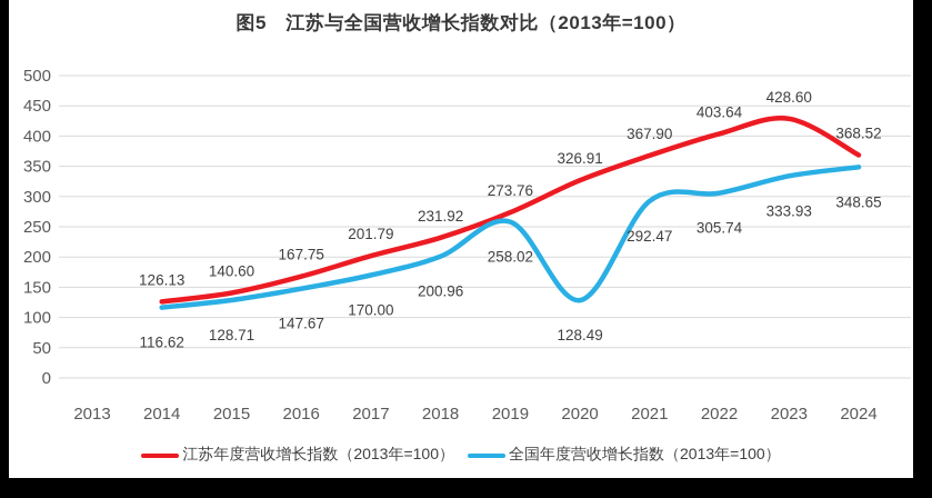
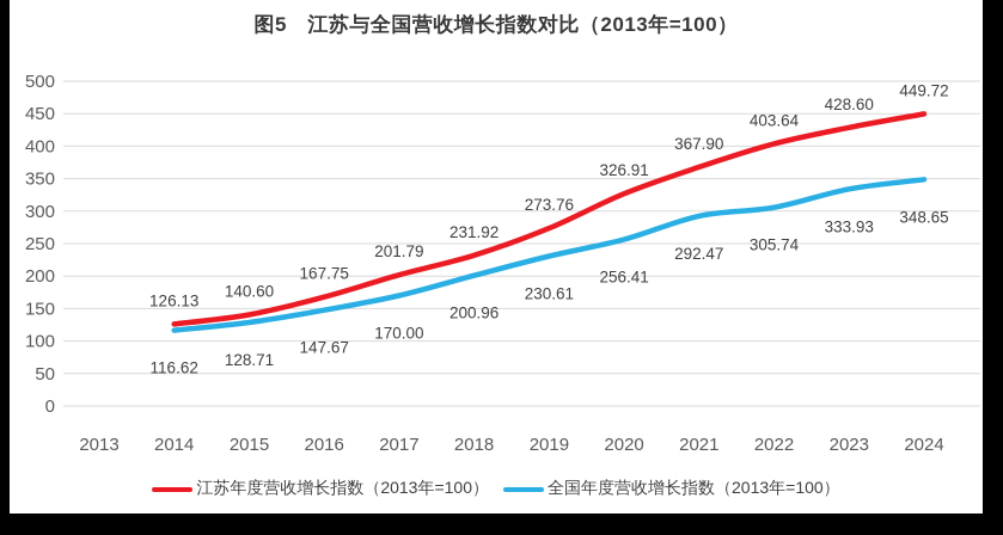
全国年度营收增长指数（2013年=100）/2019: 258.02 -> 230.61
全国年度营收增长指数（2013年=100）/2020: 128.49 -> 256.41
江苏年度营收增长指数（2013年=100）/2024: 368.52 -> 449.72
